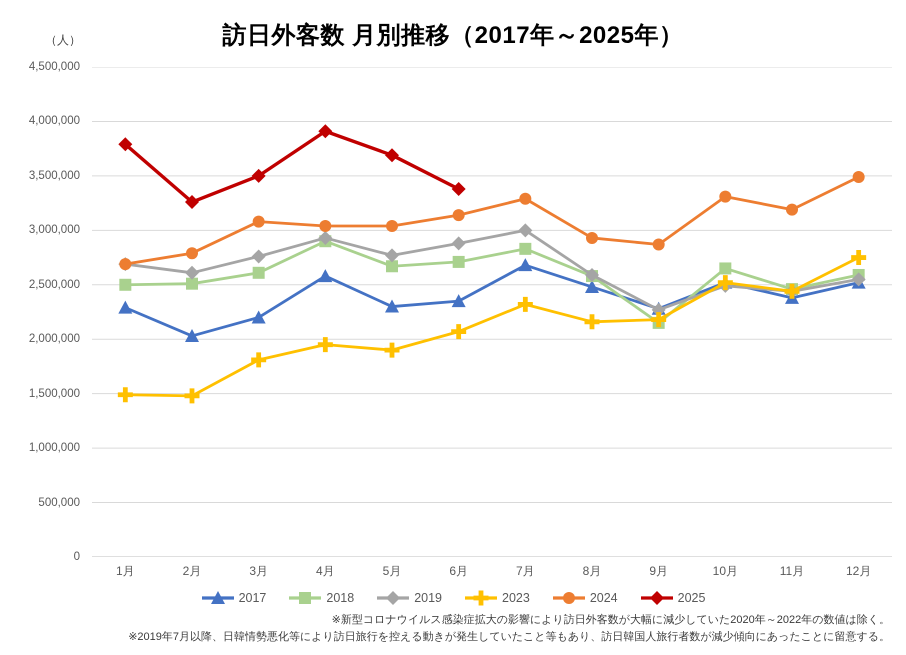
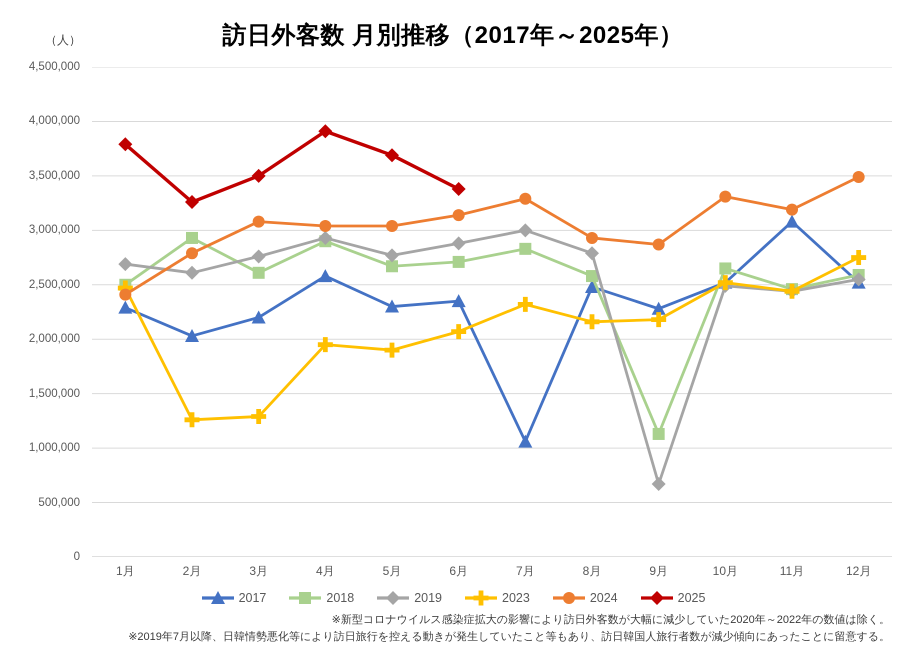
2023/1月: 1490000 -> 2470000
2024/1月: 2690000 -> 2410000
2018/2月: 2510000 -> 2930000
2023/2月: 1480000 -> 1260000
2023/3月: 1810000 -> 1290000
2017/7月: 2680000 -> 1060000
2019/8月: 2590000 -> 2790000
2018/9月: 2150000 -> 1130000
2019/9月: 2270000 -> 670000
2017/11月: 2380000 -> 3080000
